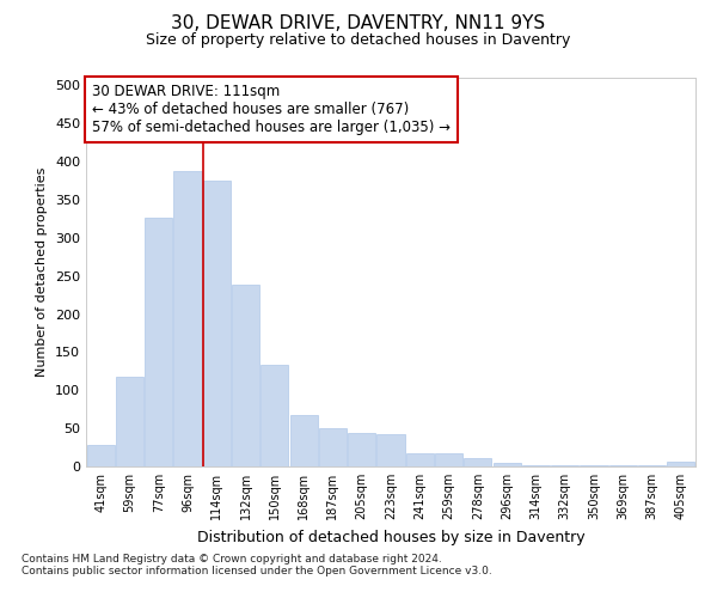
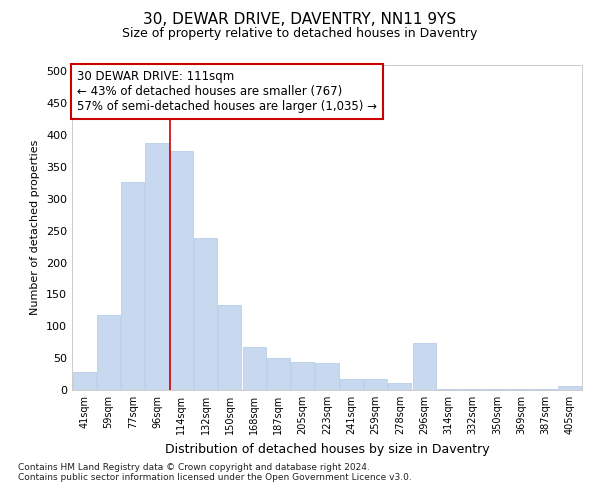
296sqm: 5 -> 74
